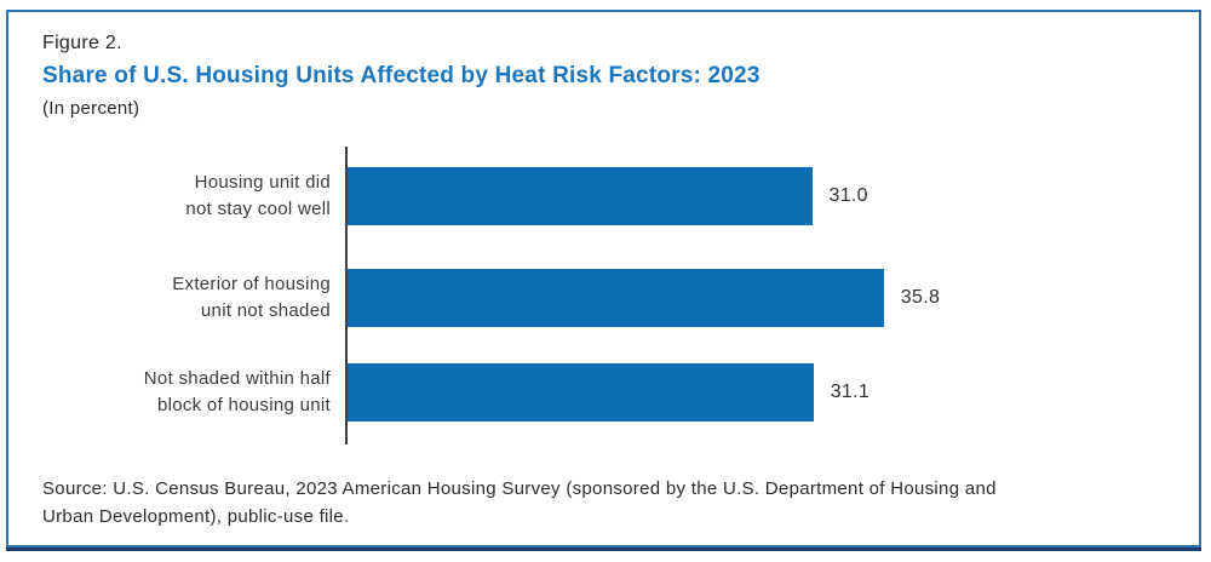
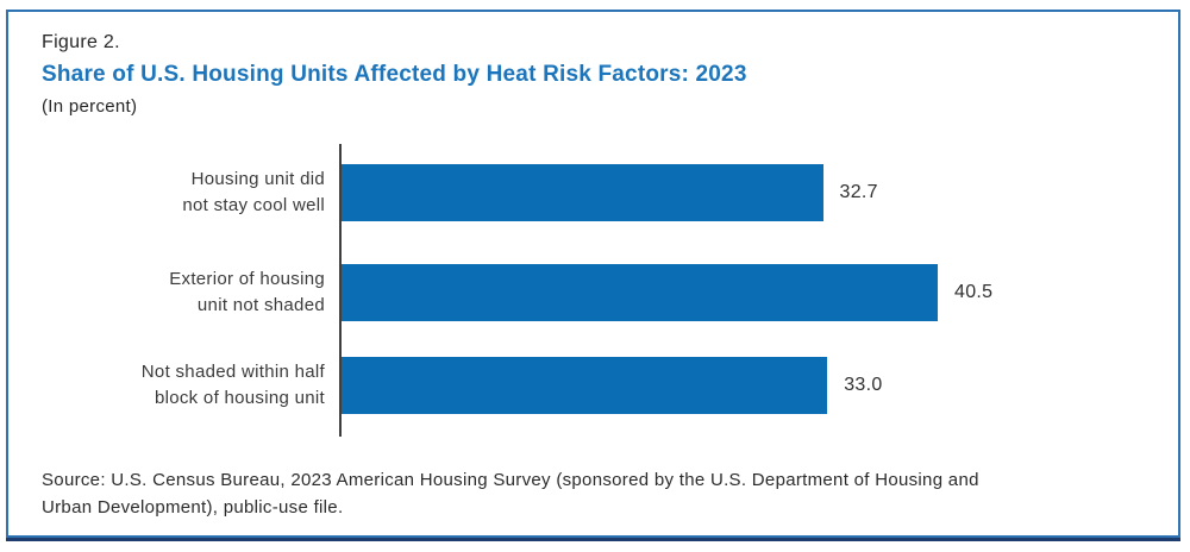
Housing unit did not stay cool well: 31.0 -> 32.7
Exterior of housing unit not shaded: 35.8 -> 40.5
Not shaded within half block of housing unit: 31.1 -> 33.0
